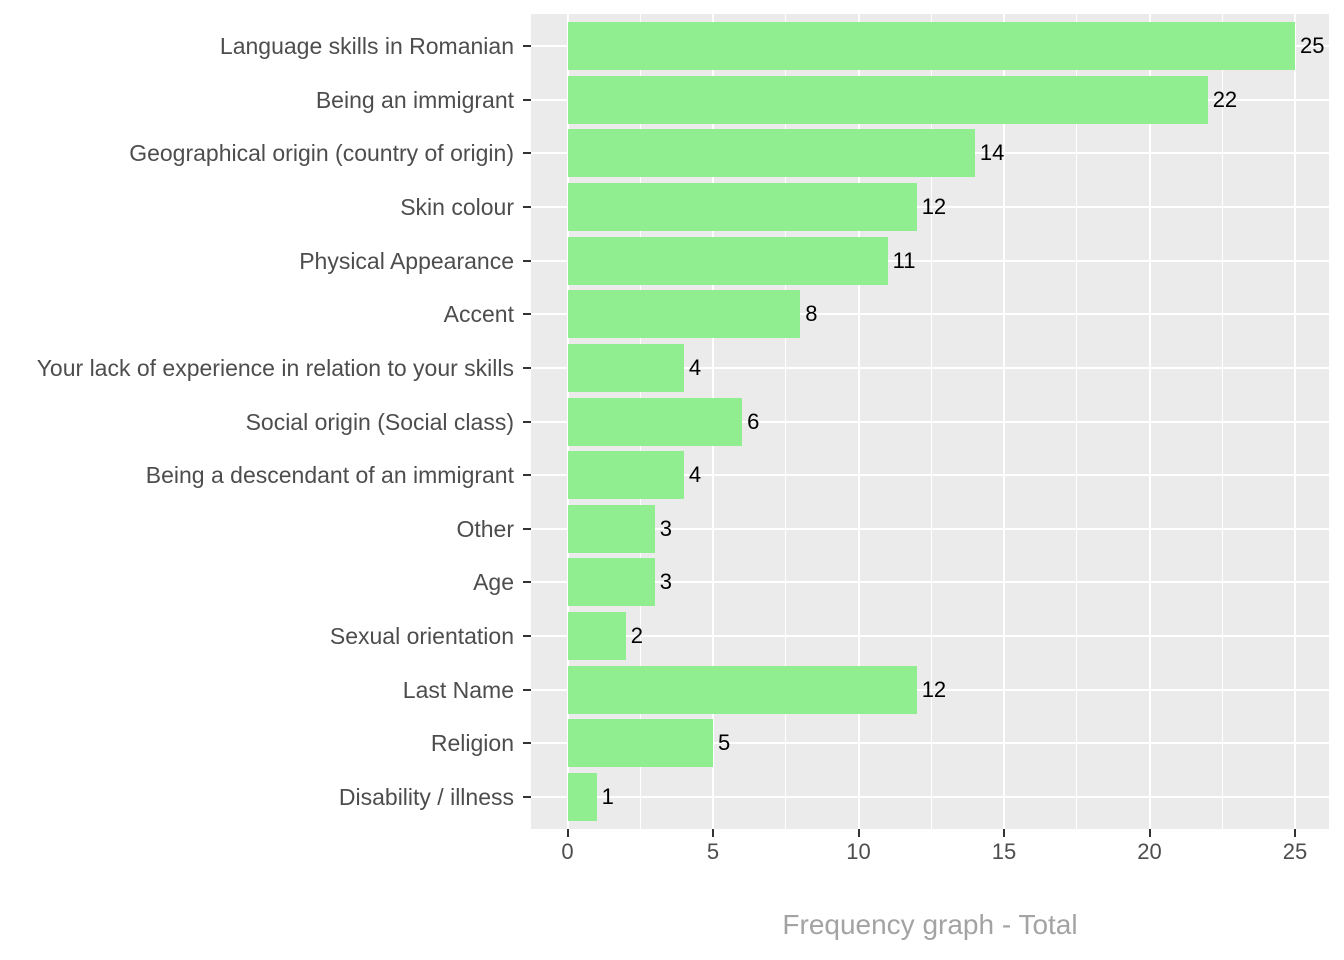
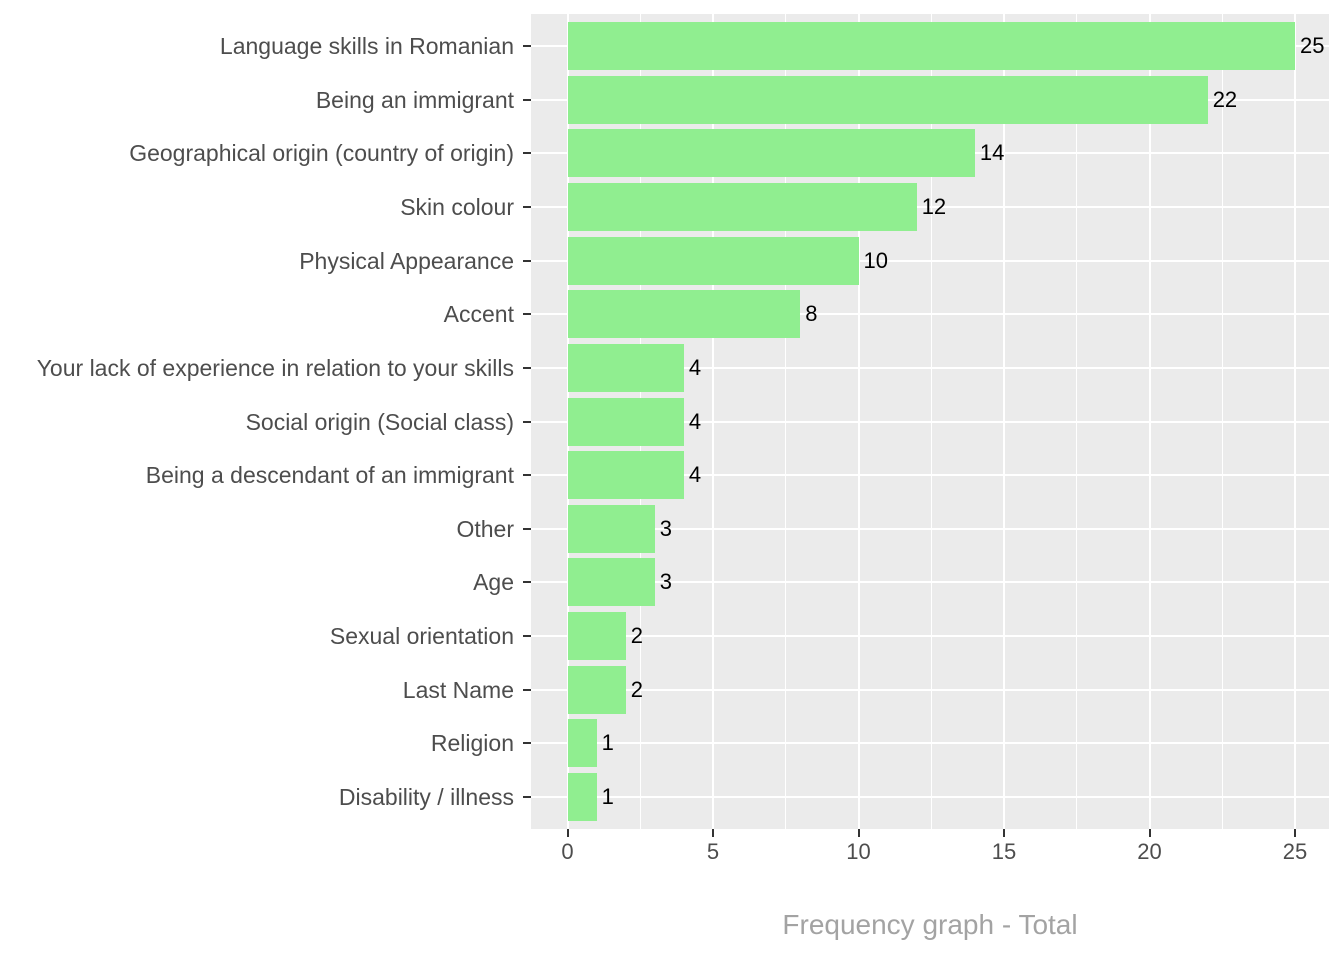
Physical Appearance: 11 -> 10
Social origin (Social class): 6 -> 4
Last Name: 12 -> 2
Religion: 5 -> 1
